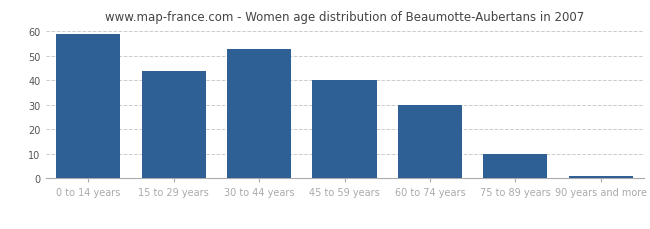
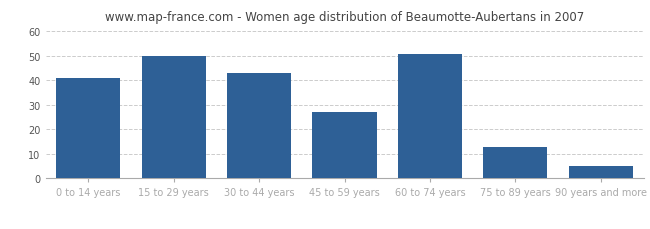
0 to 14 years: 59 -> 41
15 to 29 years: 44 -> 50
30 to 44 years: 53 -> 43
45 to 59 years: 40 -> 27
60 to 74 years: 30 -> 51
75 to 89 years: 10 -> 13
90 years and more: 1 -> 5
